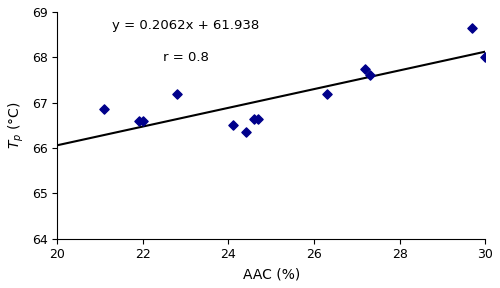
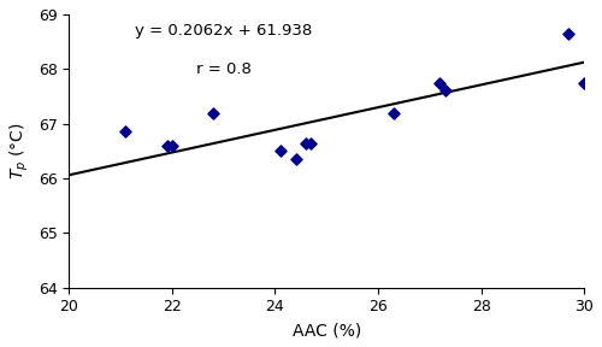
30: 68.00 -> 67.75
